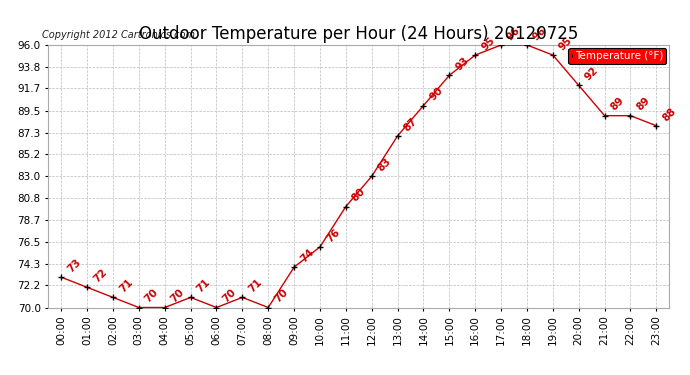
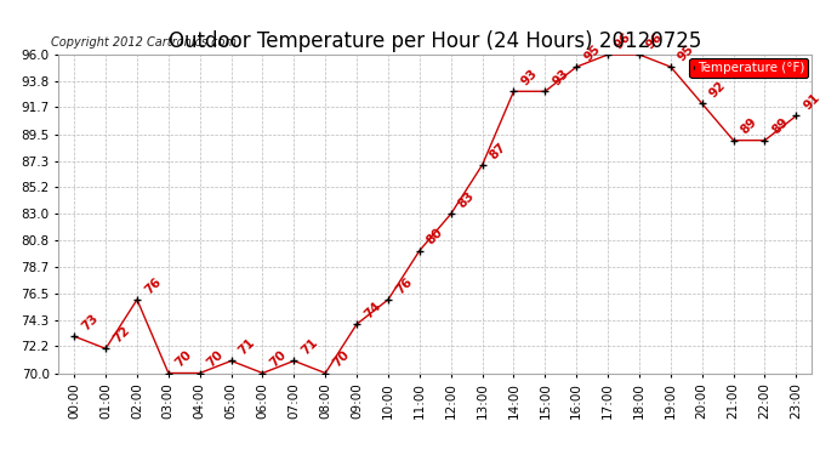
02:00: 71 -> 76
14:00: 90 -> 93
23:00: 88 -> 91
